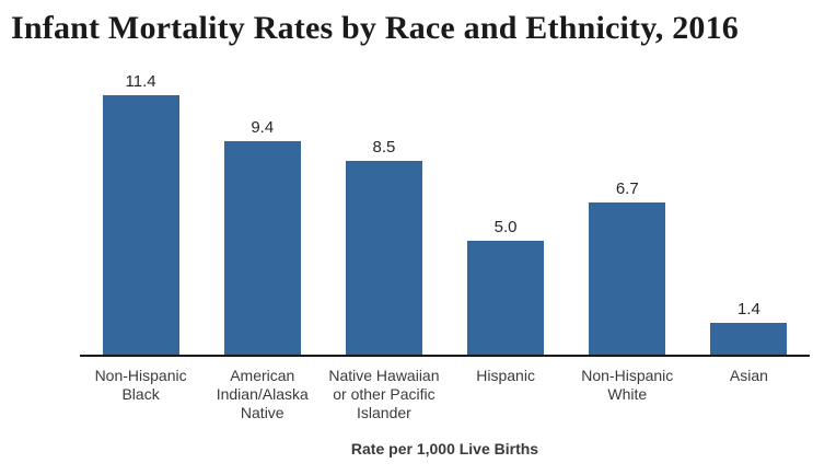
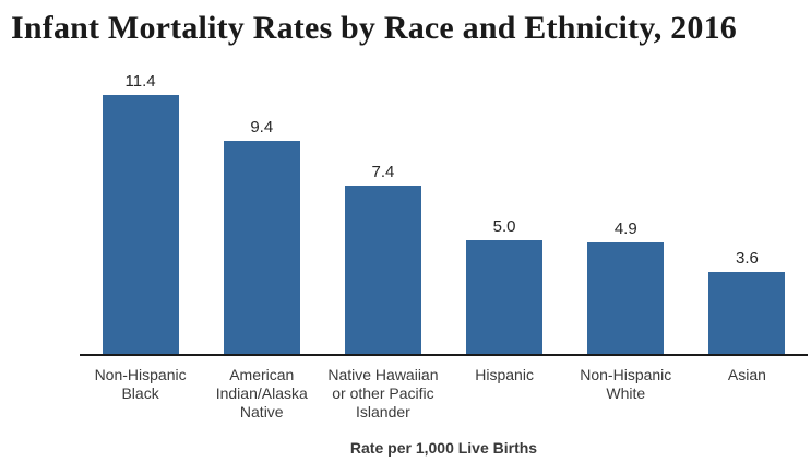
Native Hawaiian or other Pacific Islander: 8.5 -> 7.4
Non-Hispanic White: 6.7 -> 4.9
Asian: 1.4 -> 3.6
